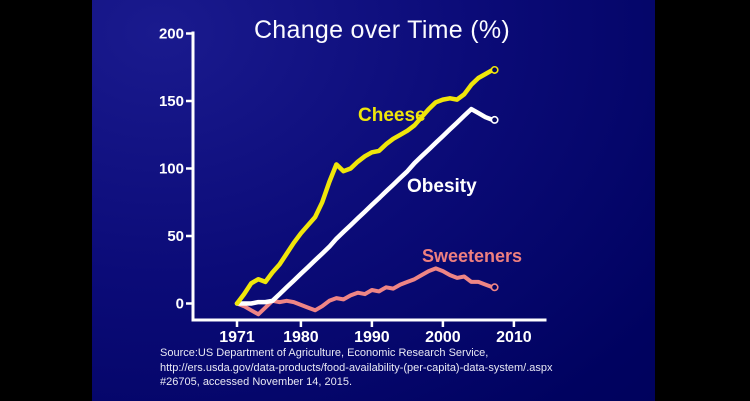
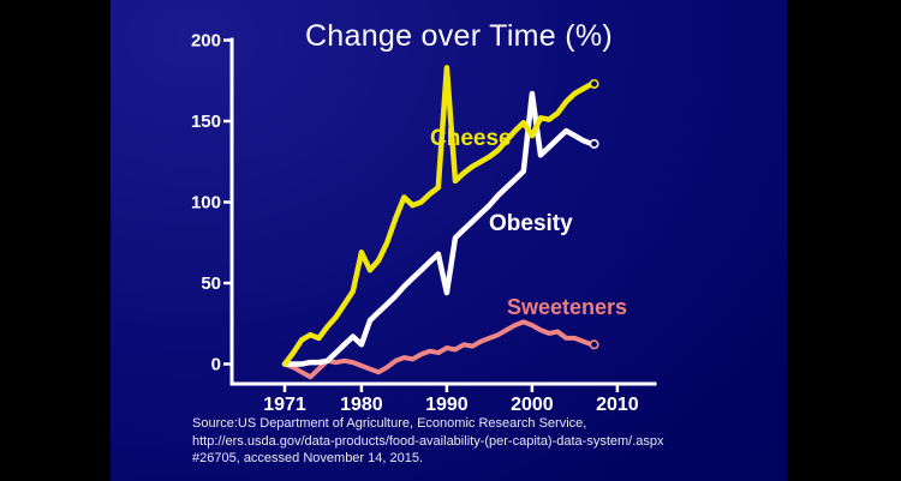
Cheese/1980: 52 -> 69
Obesity/1980: 22 -> 12
Cheese/1990: 112 -> 183
Obesity/1990: 73 -> 44
Cheese/2000: 151 -> 141
Obesity/2000: 124 -> 167
